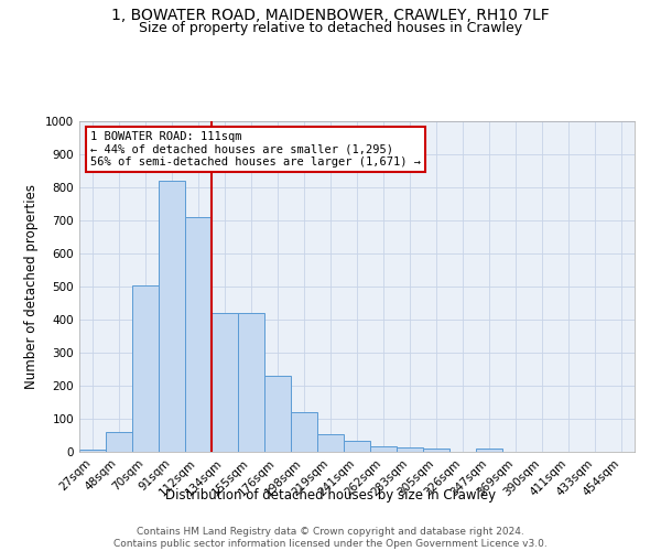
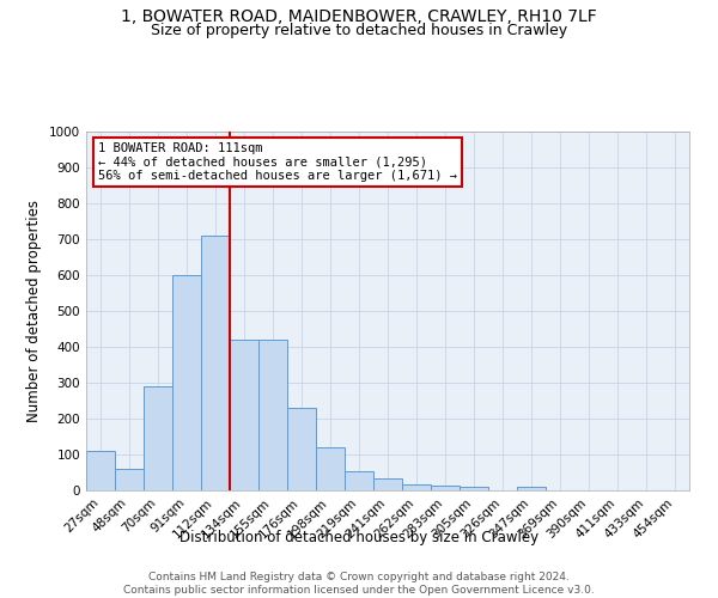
27sqm: 8 -> 110
70sqm: 505 -> 290
91sqm: 820 -> 600
